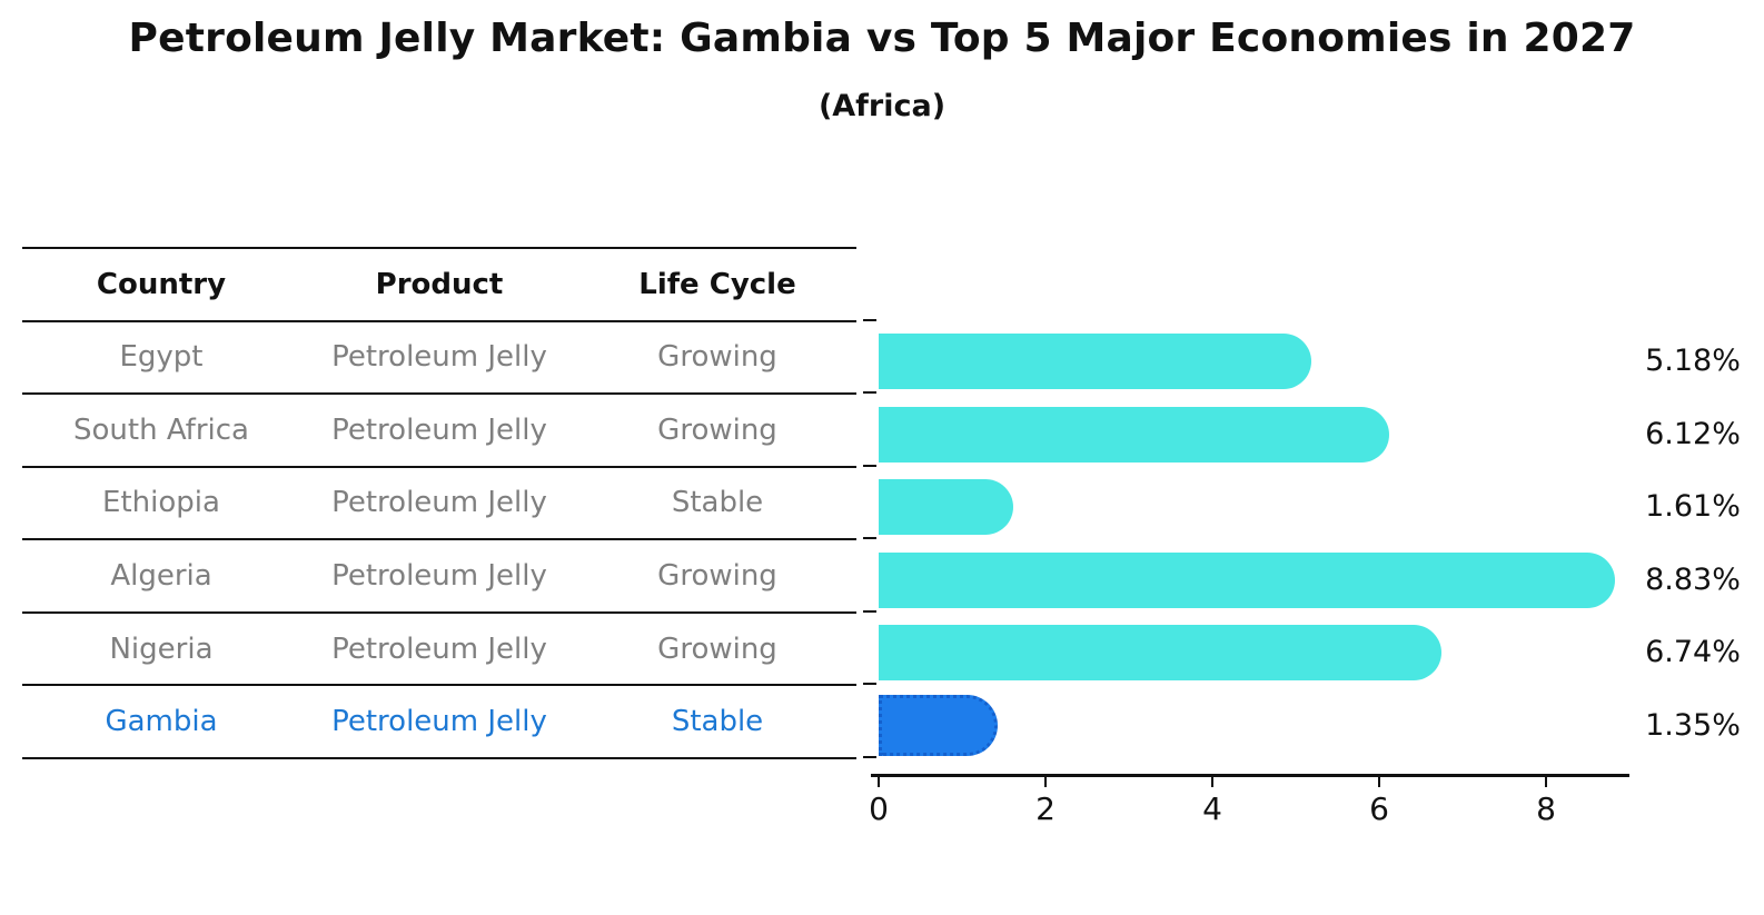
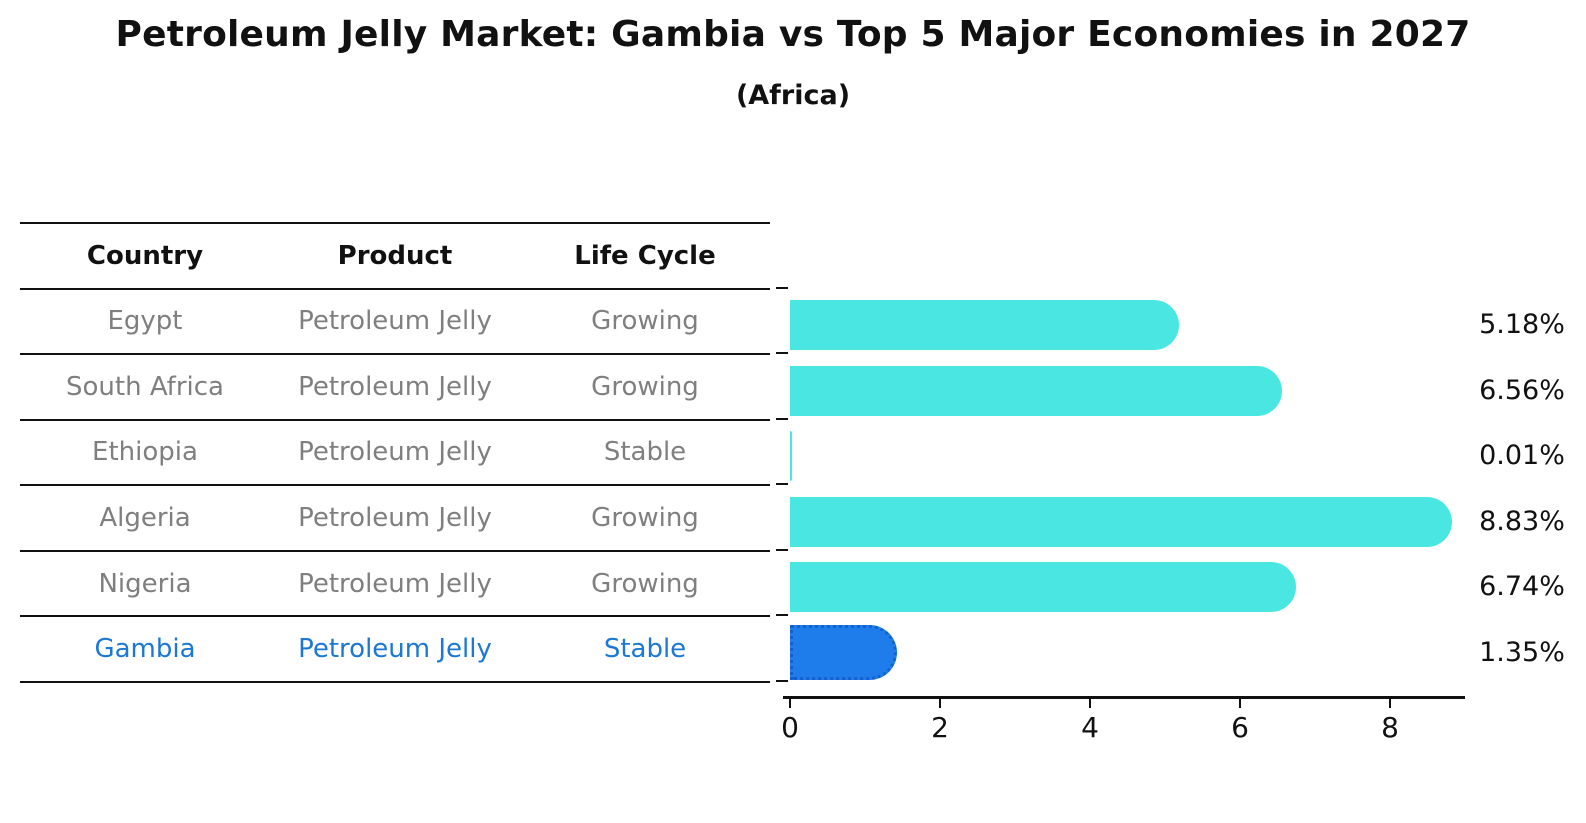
South Africa: 6.12% -> 6.56%
Ethiopia: 1.61% -> 0.01%
